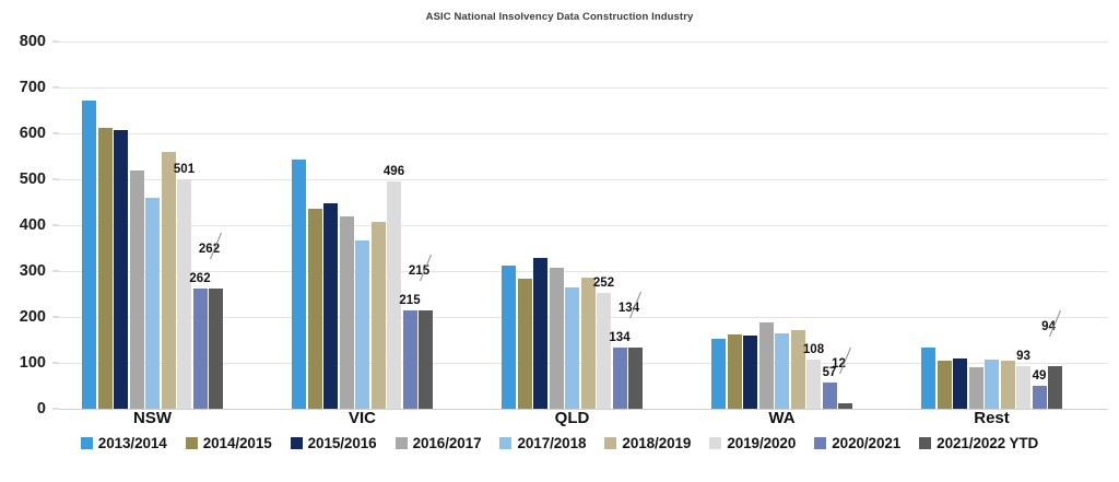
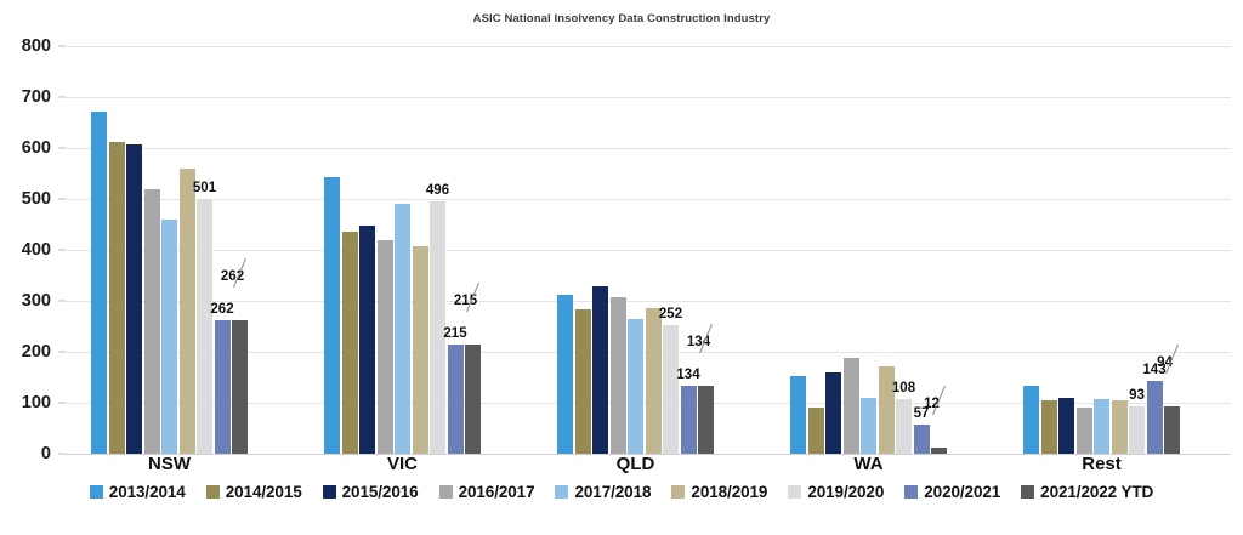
2017/2018/VIC: 370 -> 490
2014/2015/WA: 160 -> 90
2017/2018/WA: 160 -> 110
2020/2021/Rest: 49 -> 143
